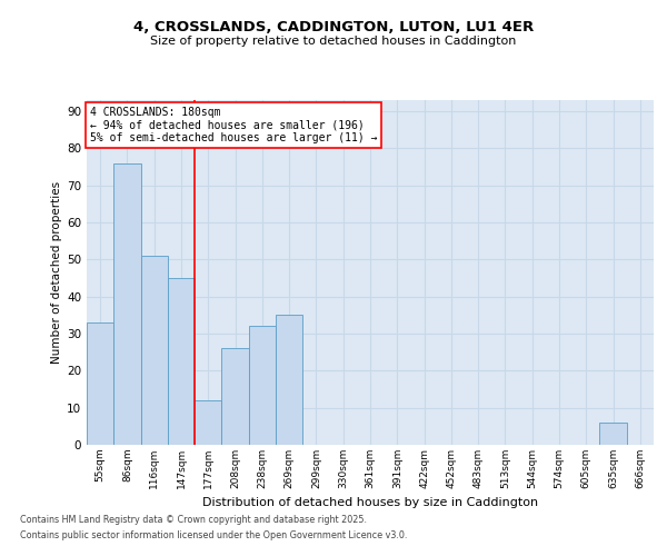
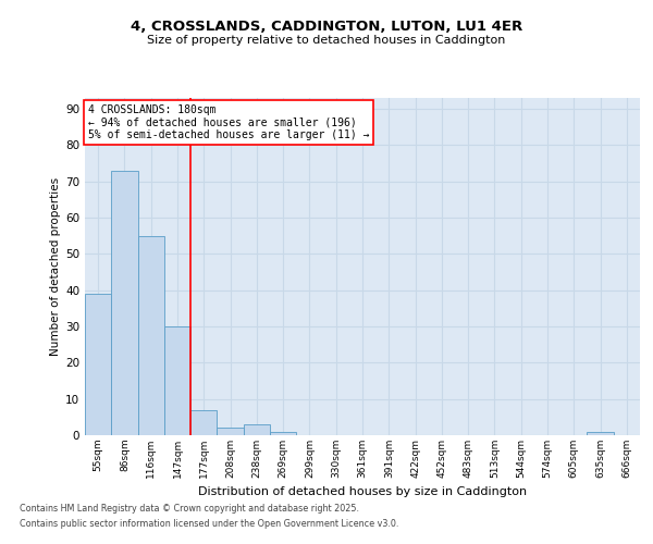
55sqm: 33 -> 39
86sqm: 76 -> 73
116sqm: 51 -> 55
147sqm: 45 -> 30
177sqm: 12 -> 7
208sqm: 26 -> 2
238sqm: 32 -> 3
269sqm: 35 -> 1
635sqm: 6 -> 1
